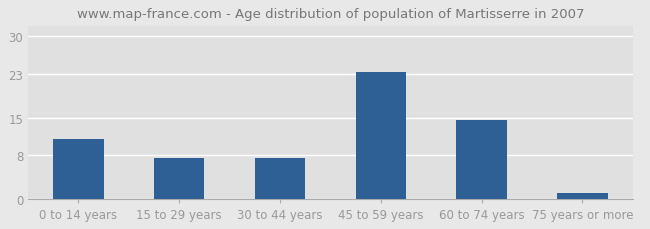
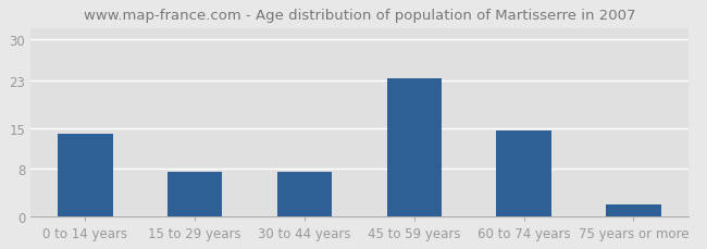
0 to 14 years: 11.0 -> 14.0
75 years or more: 1.0 -> 2.0
